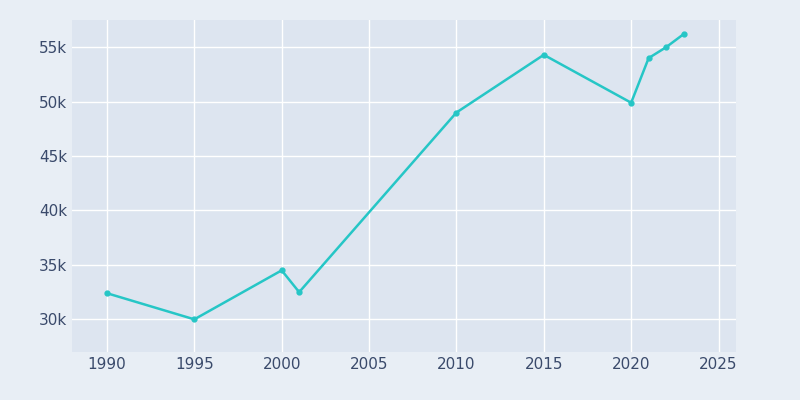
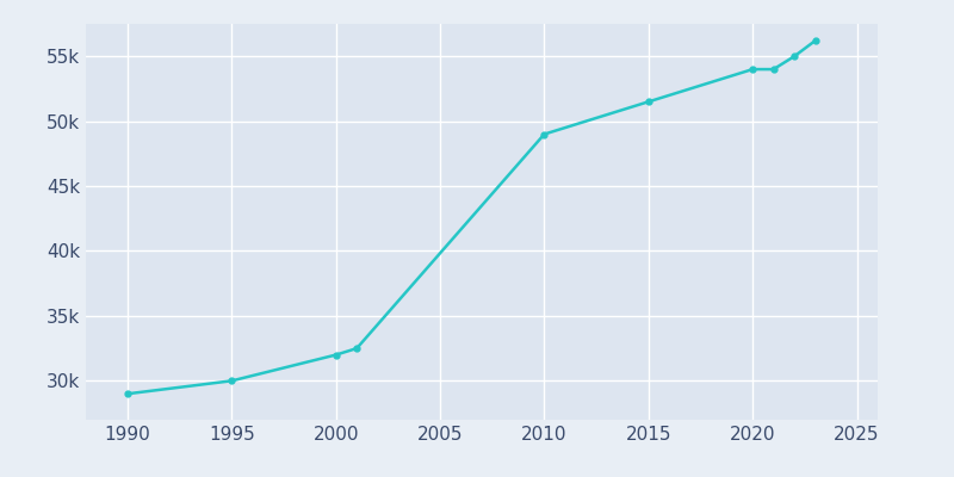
1990: 32.4k -> 29.0k
2000: 34.5k -> 32.0k
2015: 54.3k -> 51.5k
2020: 49.9k -> 54.0k
